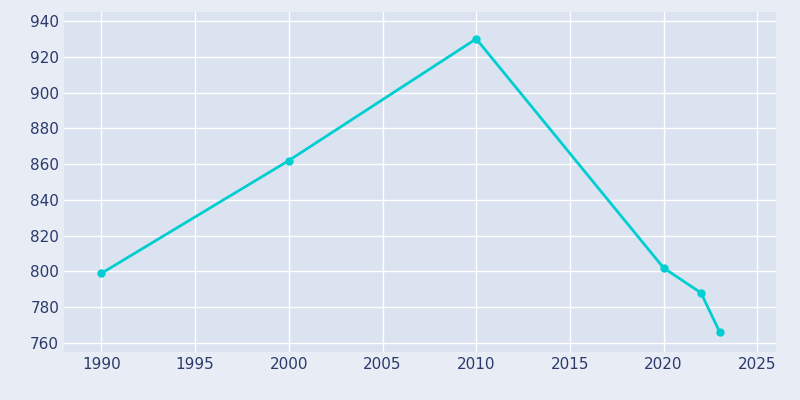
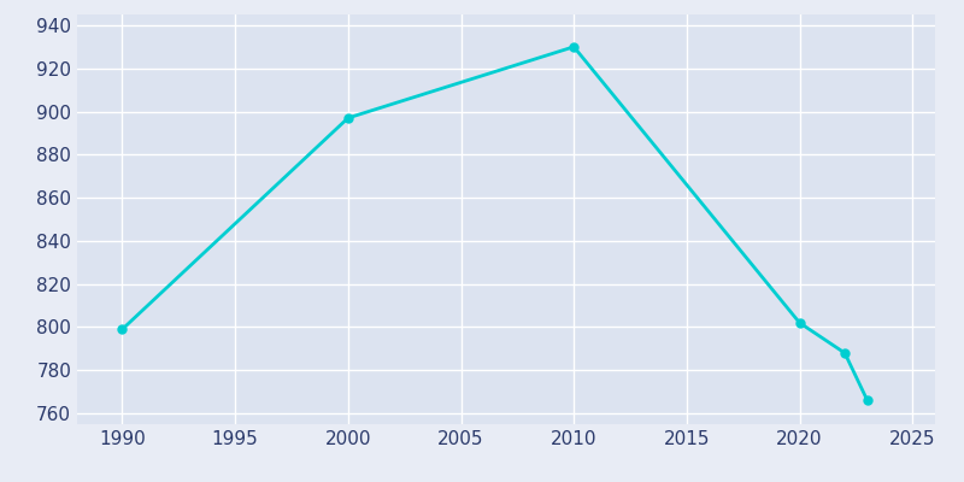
2000: 862 -> 897
